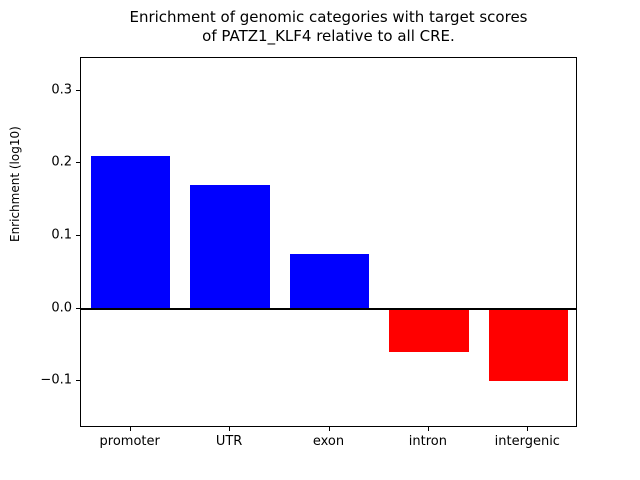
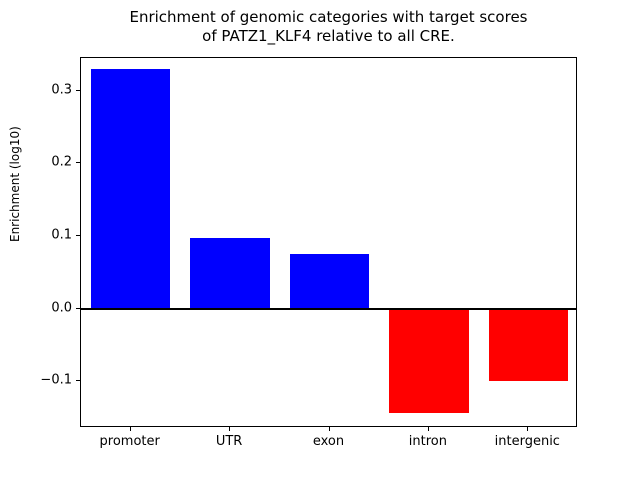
promoter: 0.21 -> 0.33
UTR: 0.17 -> 0.10
intron: -0.06 -> -0.14
